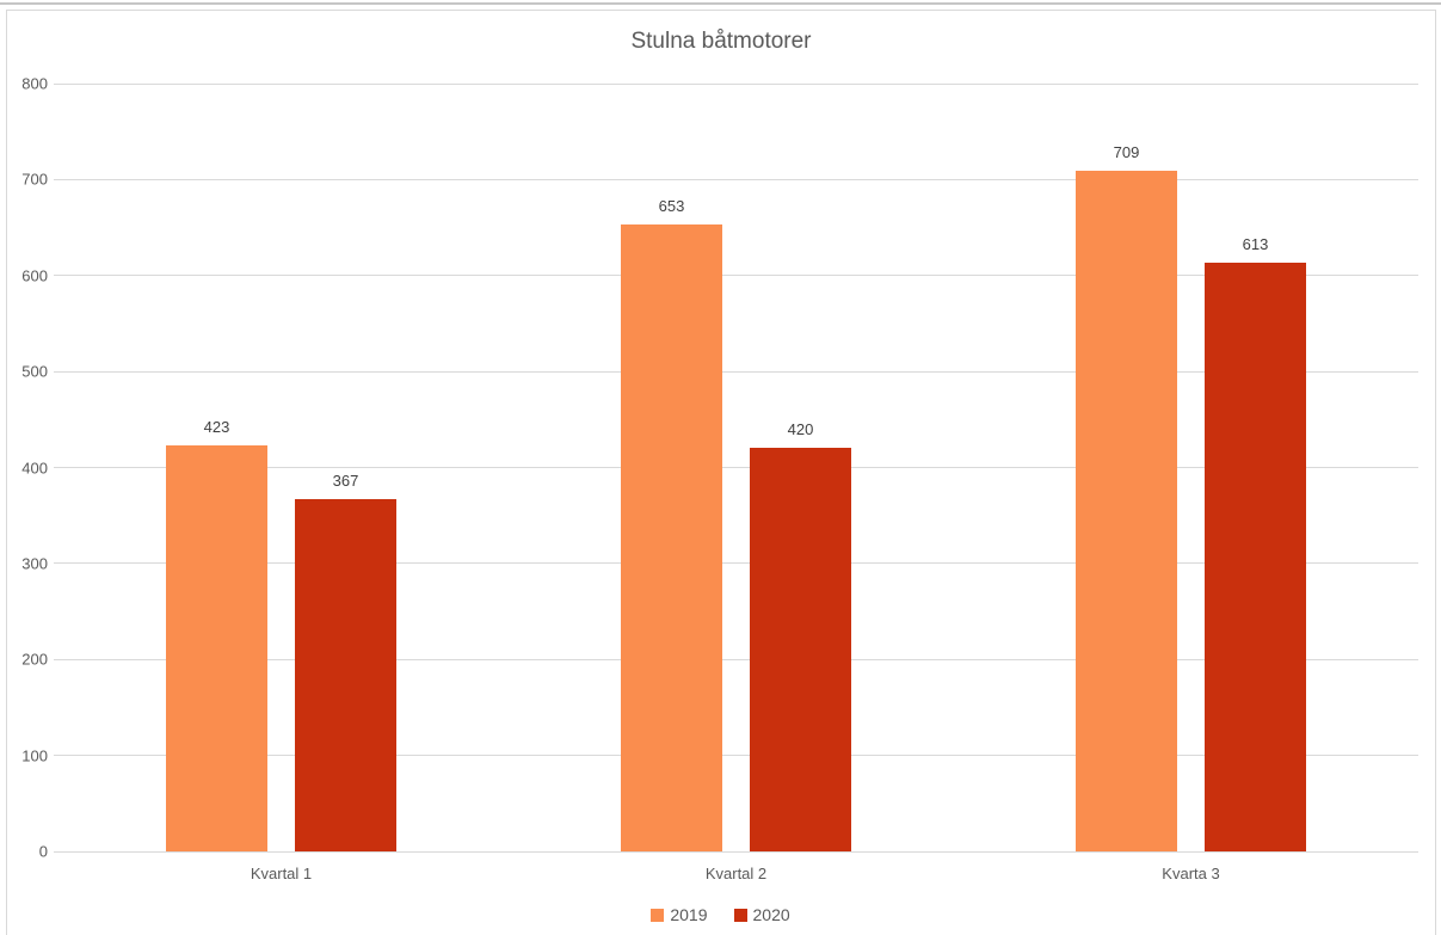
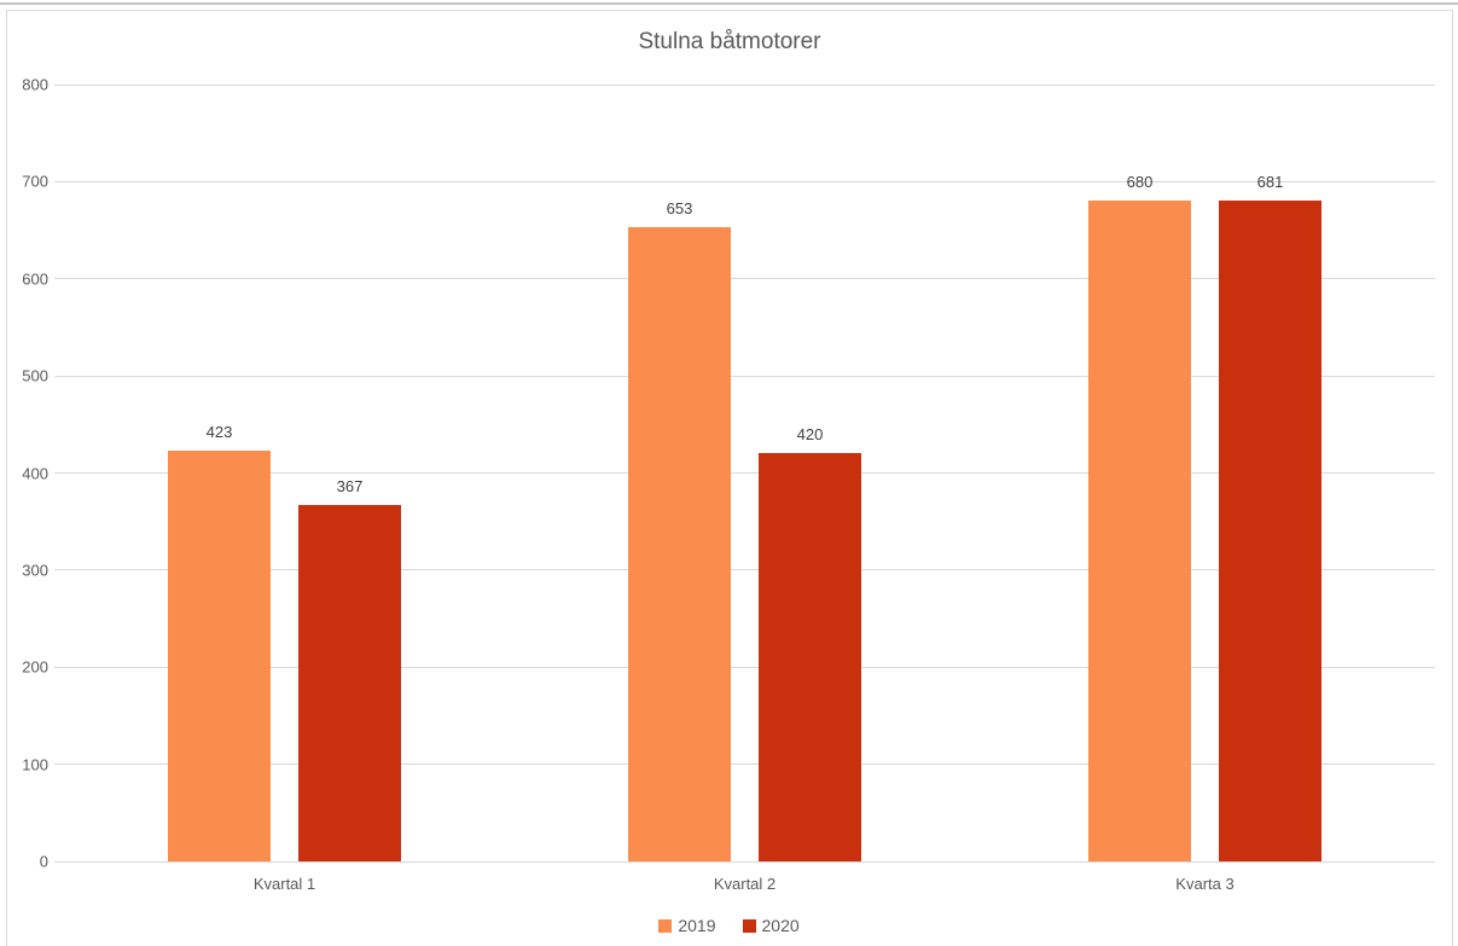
2019/Kvarta 3: 709 -> 680
2020/Kvarta 3: 613 -> 681
